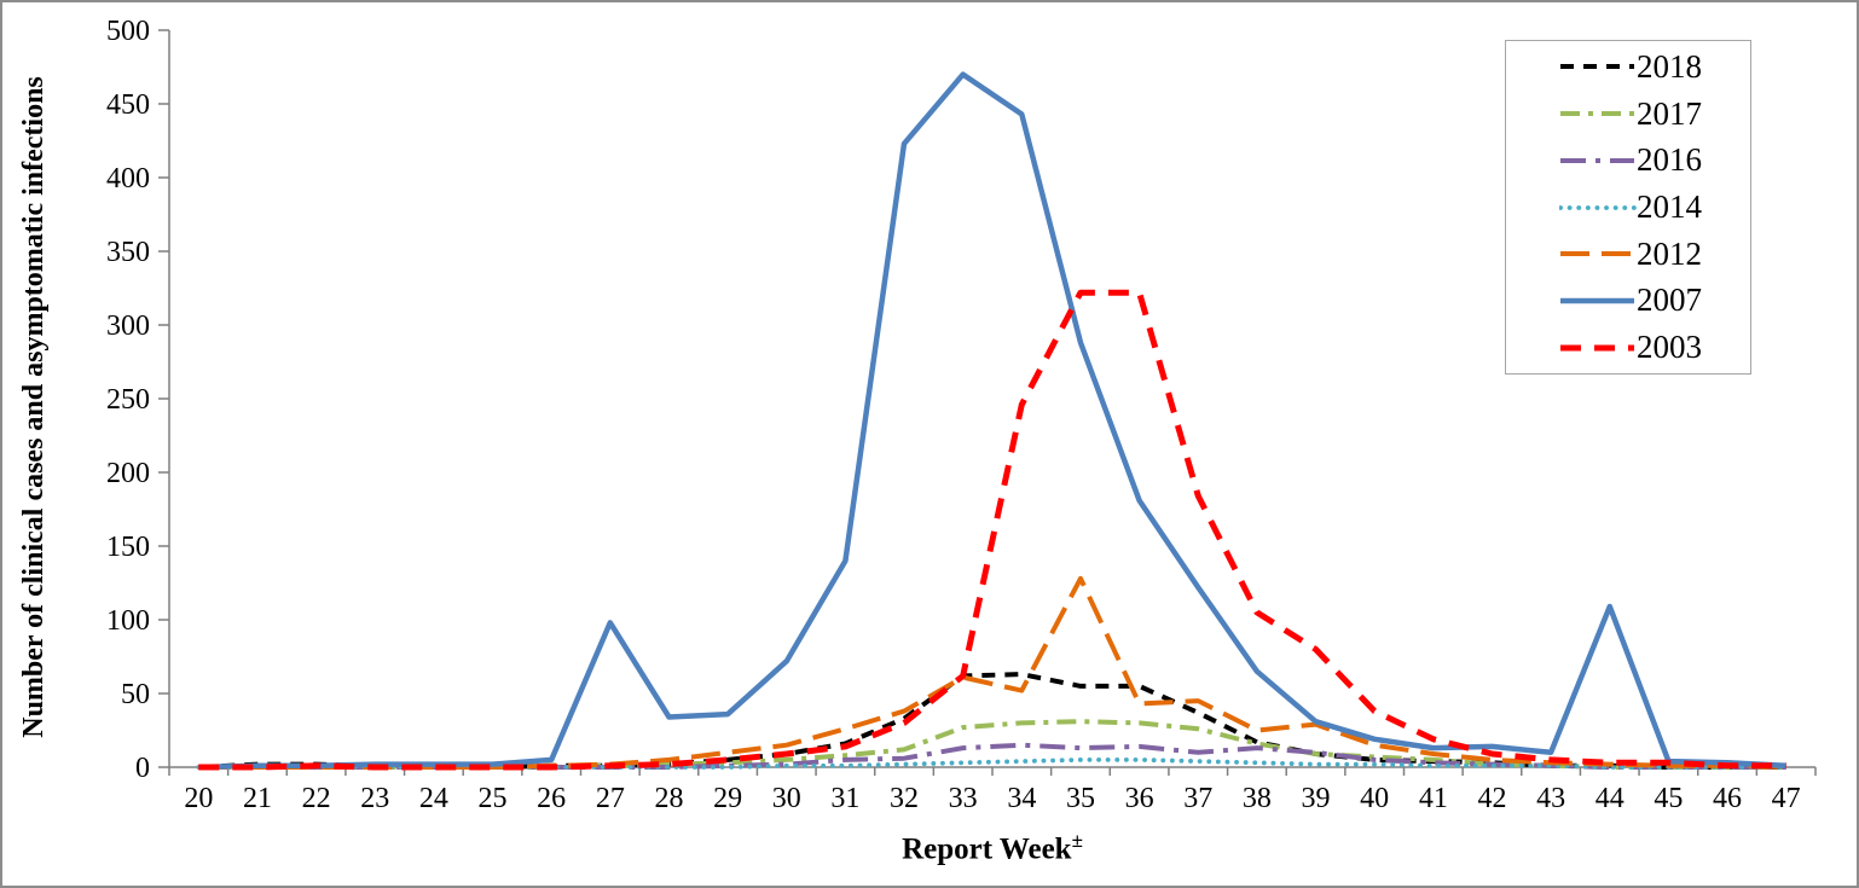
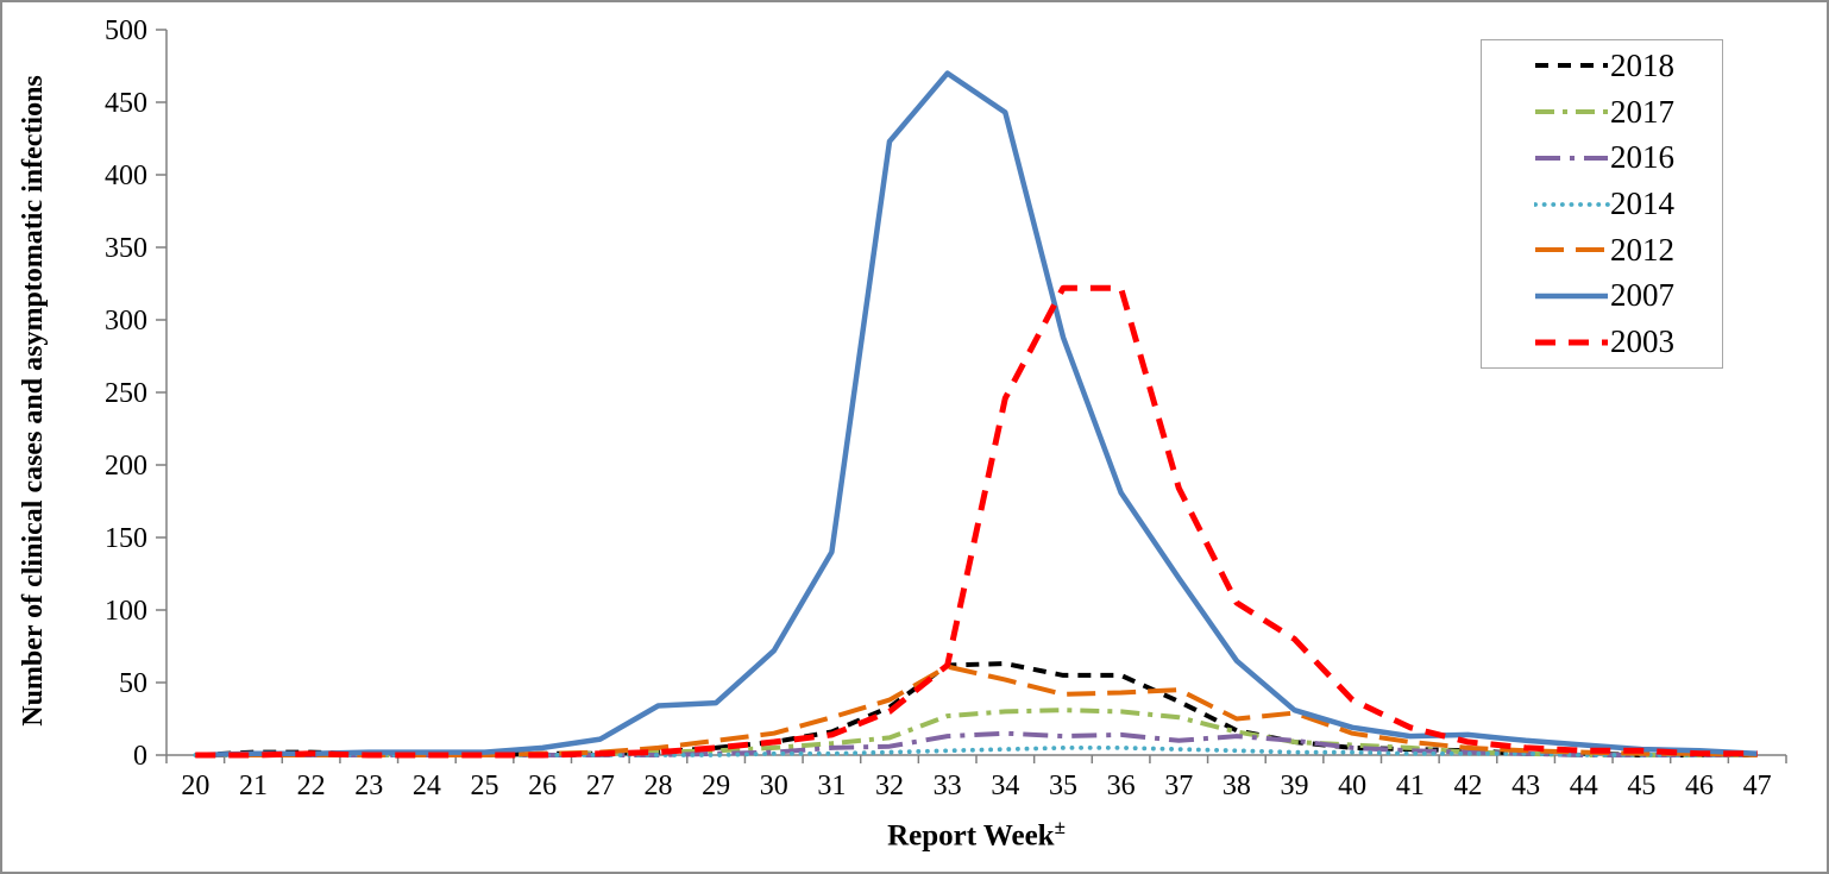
2007/27: 98 -> 11
2012/35: 128 -> 42
2007/44: 109 -> 7
